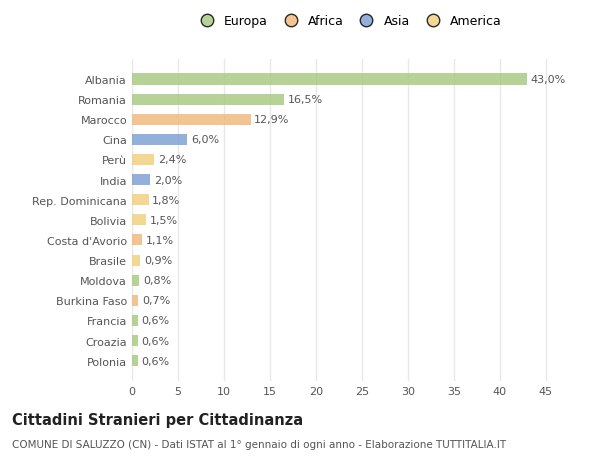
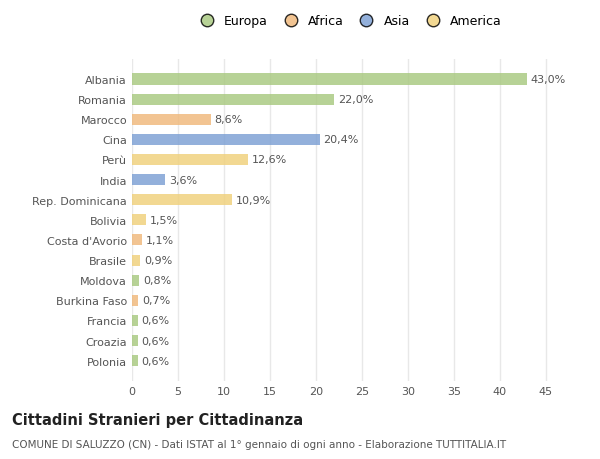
Romania: 16,5% -> 22,0%
Marocco: 12,9% -> 8,6%
Cina: 6,0% -> 20,4%
Perù: 2,4% -> 12,6%
India: 2,0% -> 3,6%
Rep. Dominicana: 1,8% -> 10,9%
